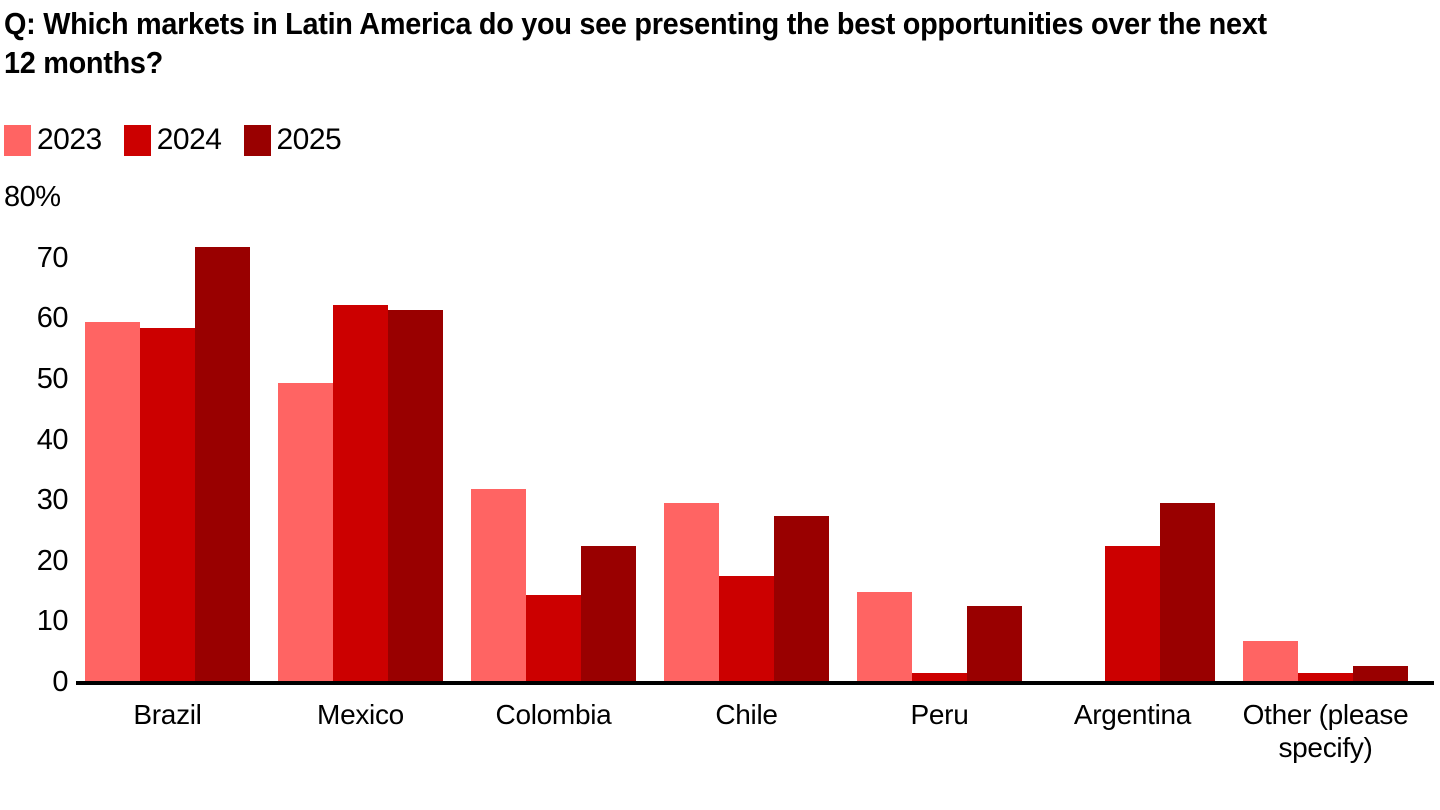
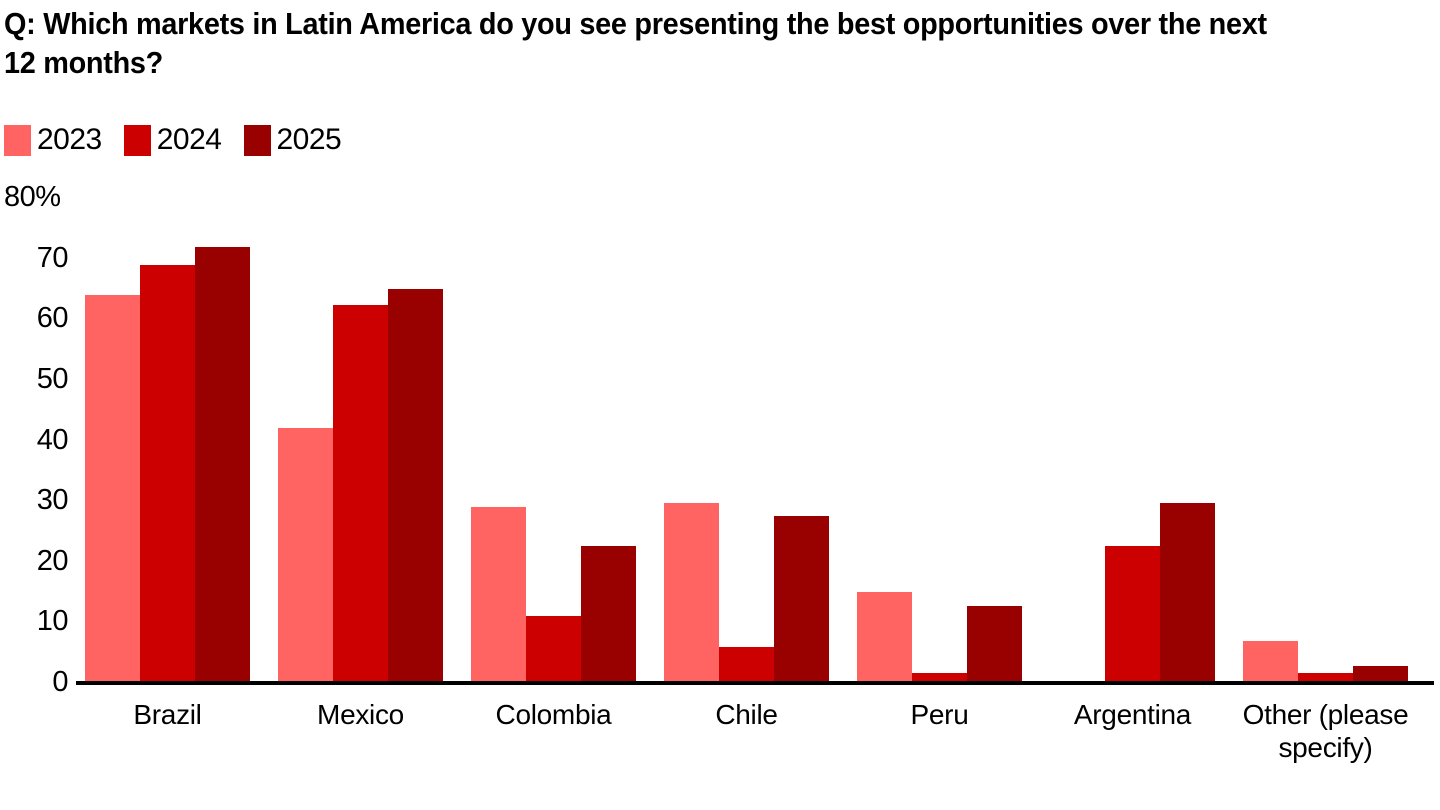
2023/Brazil: 60 -> 64
2024/Brazil: 58 -> 69
2023/Mexico: 50 -> 42
2025/Mexico: 62 -> 65
2023/Colombia: 32 -> 29
2024/Colombia: 15 -> 11
2024/Chile: 18 -> 6
